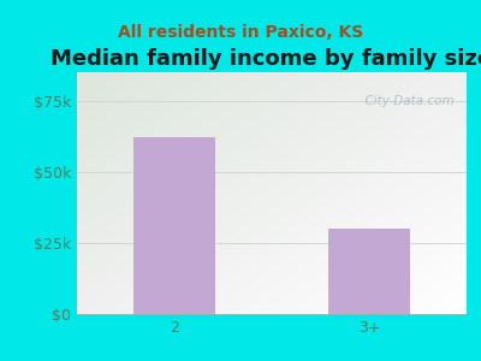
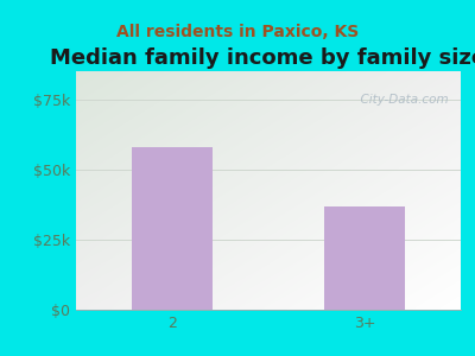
2: $62k -> $58k
3+: $30k -> $37k
